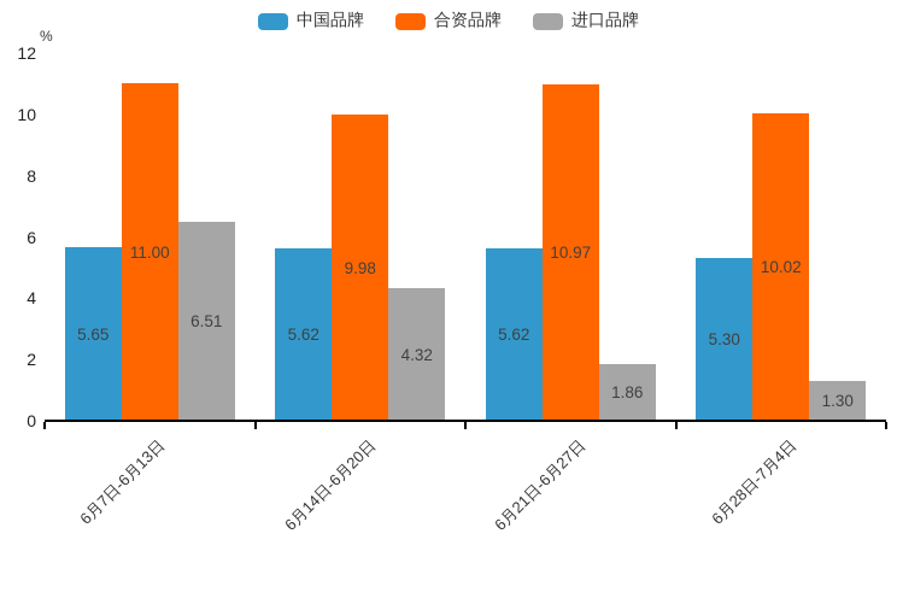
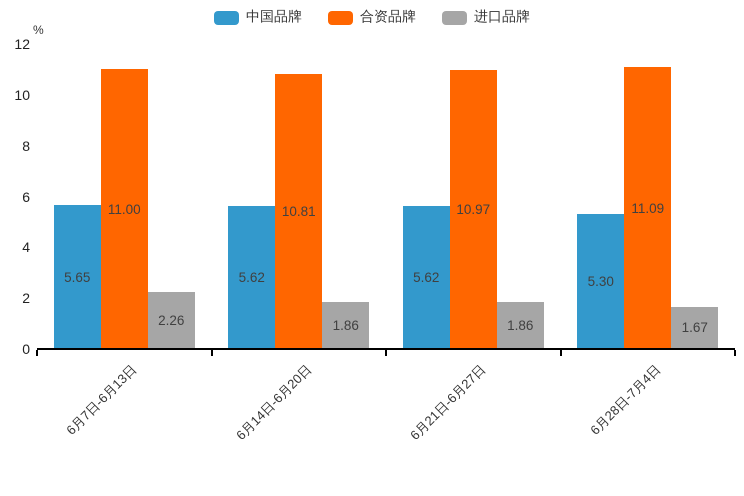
进口品牌/6月7日-6月13日: 6.51 -> 2.26
合资品牌/6月14日-6月20日: 9.98 -> 10.81
进口品牌/6月14日-6月20日: 4.32 -> 1.86
合资品牌/6月28日-7月4日: 10.02 -> 11.09
进口品牌/6月28日-7月4日: 1.30 -> 1.67
